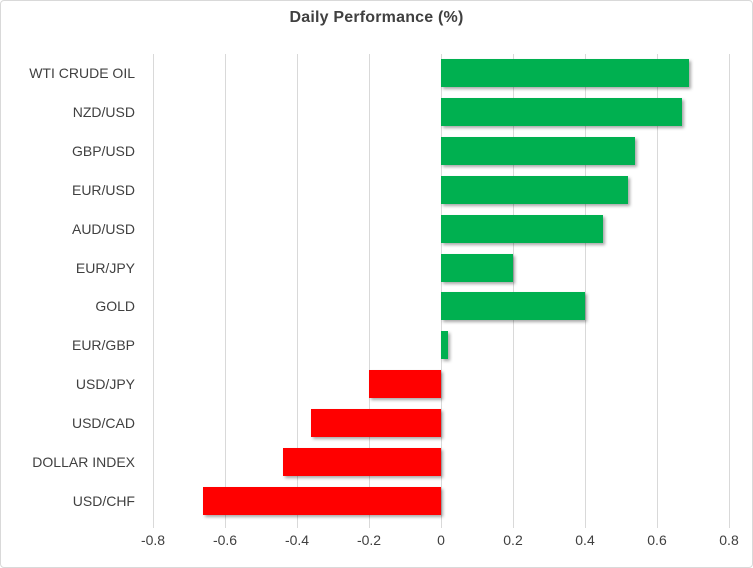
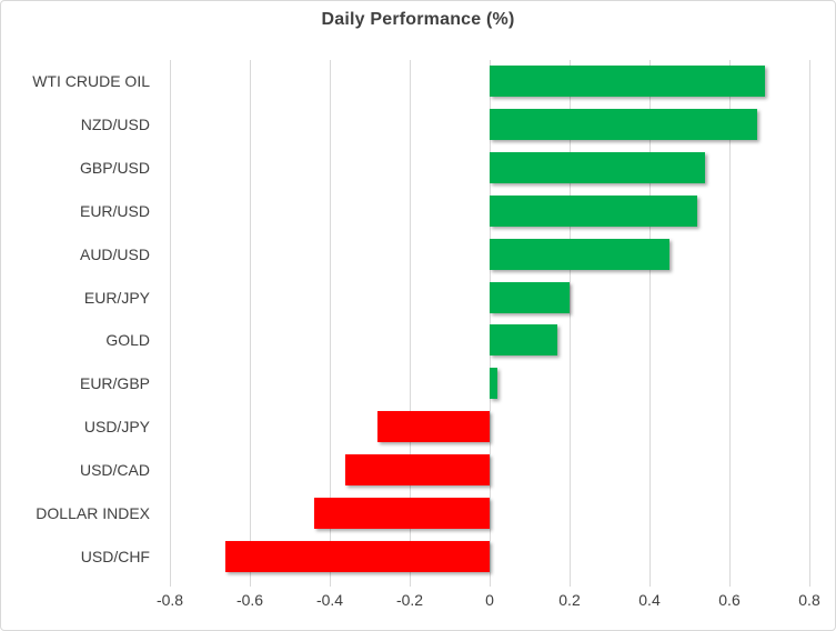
GOLD: 0.40 -> 0.17
USD/JPY: -0.20 -> -0.28
